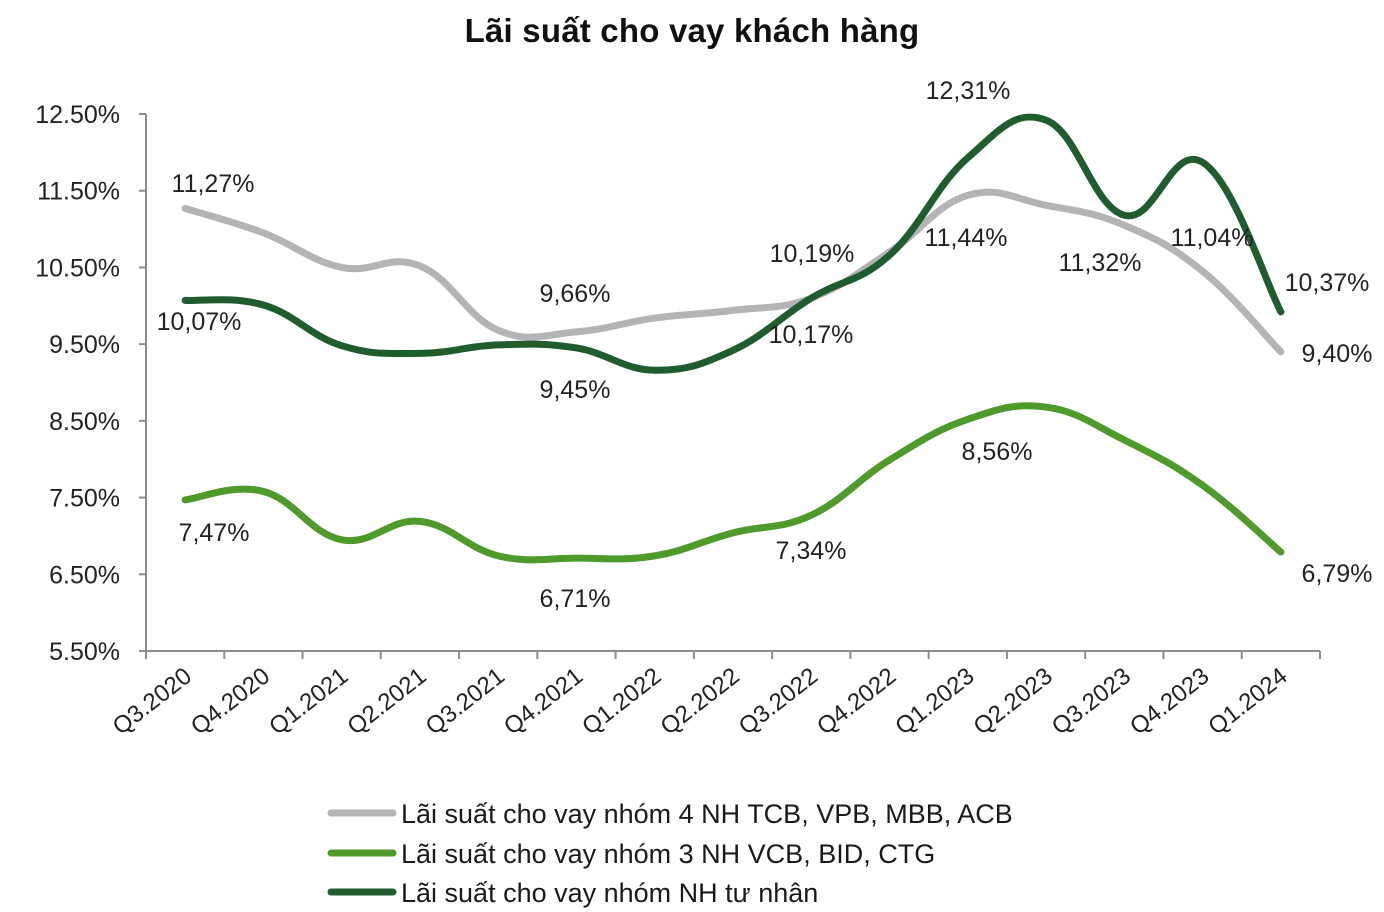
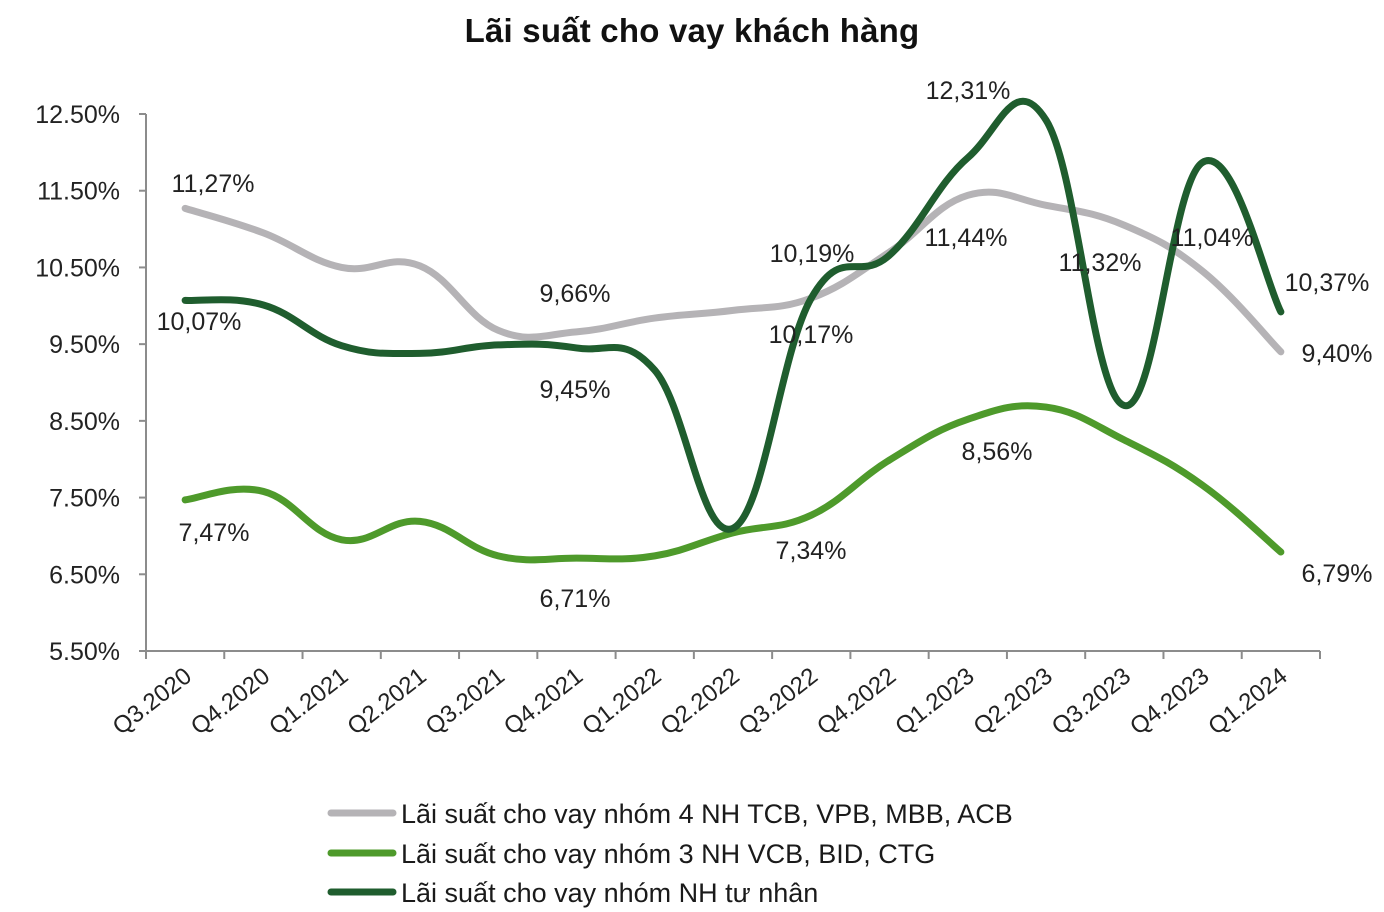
Lãi suất cho vay nhóm NH tư nhân/Q2.2022: 9.4% -> 7.1%
Lãi suất cho vay nhóm NH tư nhân/Q3.2023: 11.2% -> 8.7%
